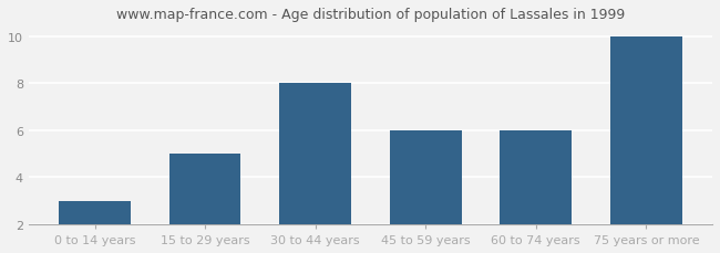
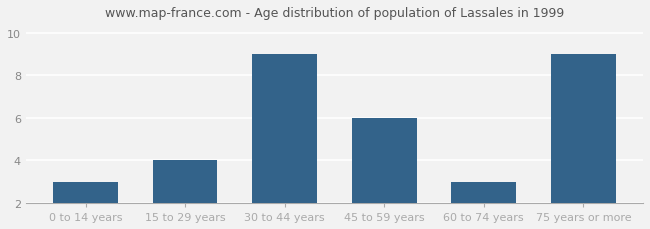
15 to 29 years: 5 -> 4
30 to 44 years: 8 -> 9
60 to 74 years: 6 -> 3
75 years or more: 10 -> 9
